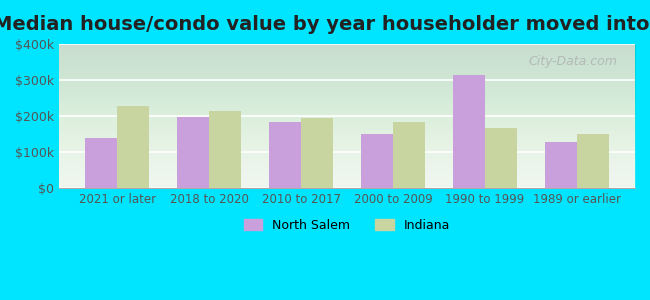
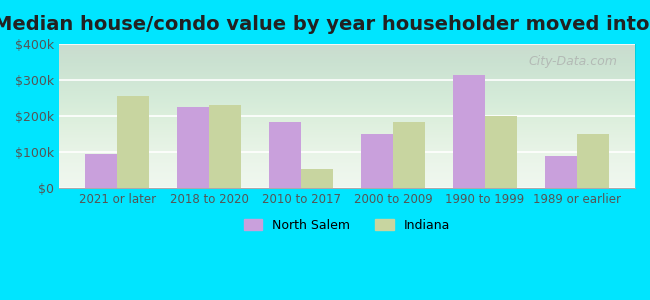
North Salem/2021 or later: $140k -> $95k
Indiana/2021 or later: $228k -> $255k
North Salem/2018 to 2020: $197k -> $225k
Indiana/2018 to 2020: $215k -> $230k
Indiana/2010 to 2017: $195k -> $55k
Indiana/1990 to 1999: $168k -> $200k
North Salem/1989 or earlier: $128k -> $90k
